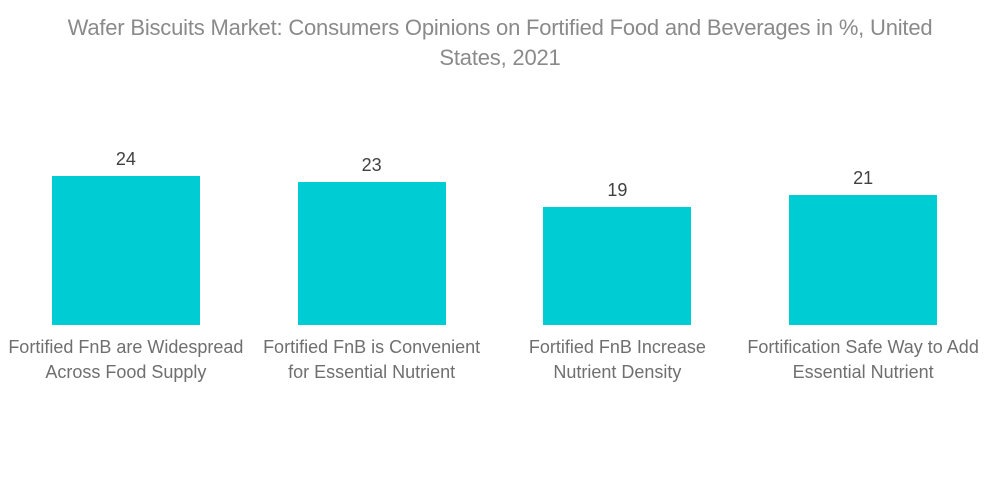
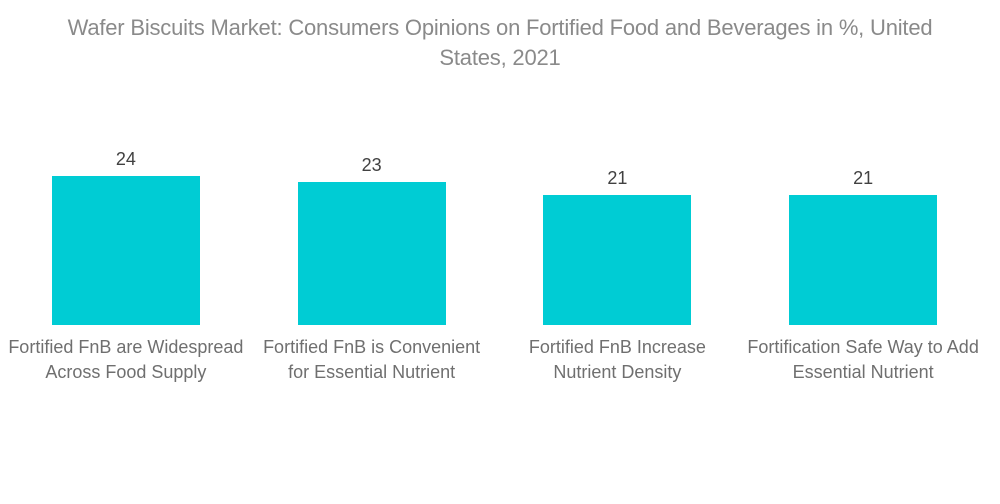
Fortified FnB Increase Nutrient Density: 19 -> 21
